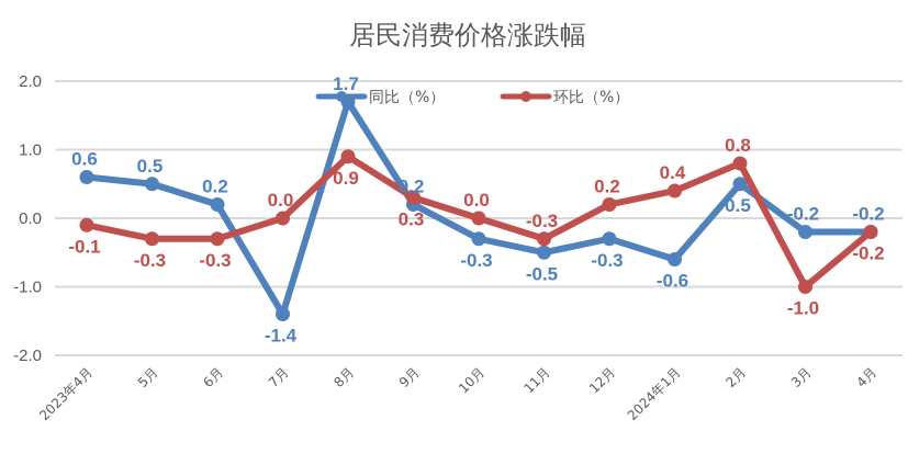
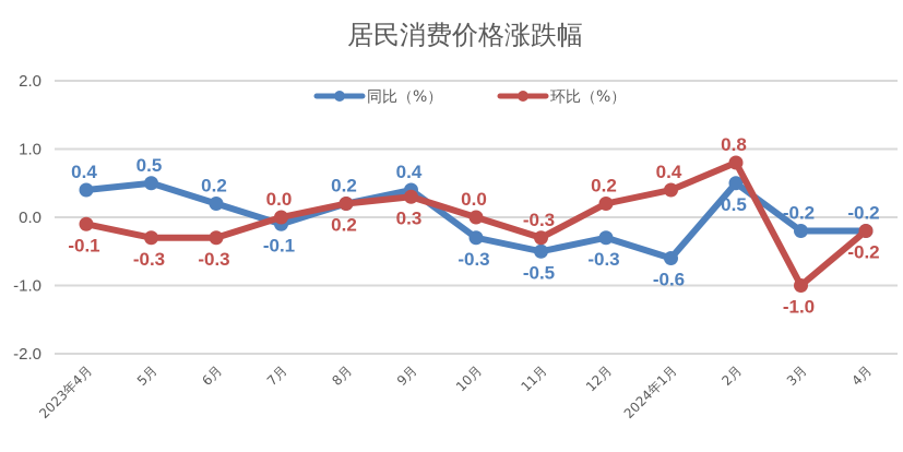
同比（%）/2023年4月: 0.6 -> 0.4
同比（%）/7月: -1.4 -> -0.1
同比（%）/8月: 1.7 -> 0.2
环比（%）/8月: 0.9 -> 0.2
同比（%）/9月: 0.2 -> 0.4
